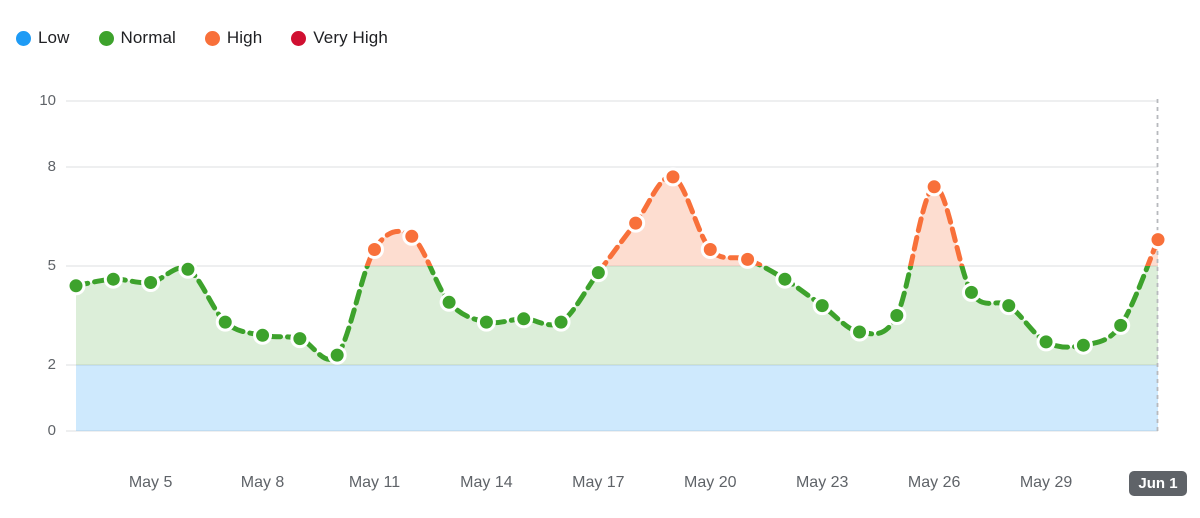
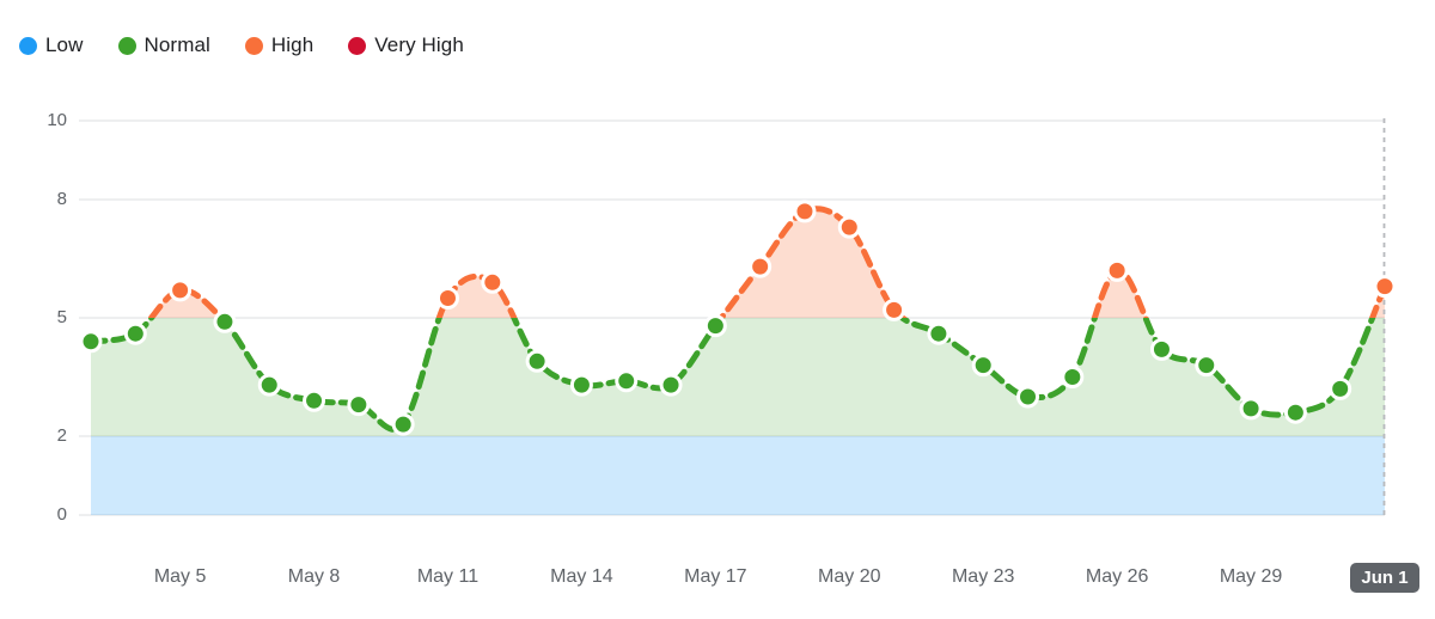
May 5: 4.5 -> 5.7
May 20: 5.5 -> 7.3
May 26: 7.4 -> 6.2
